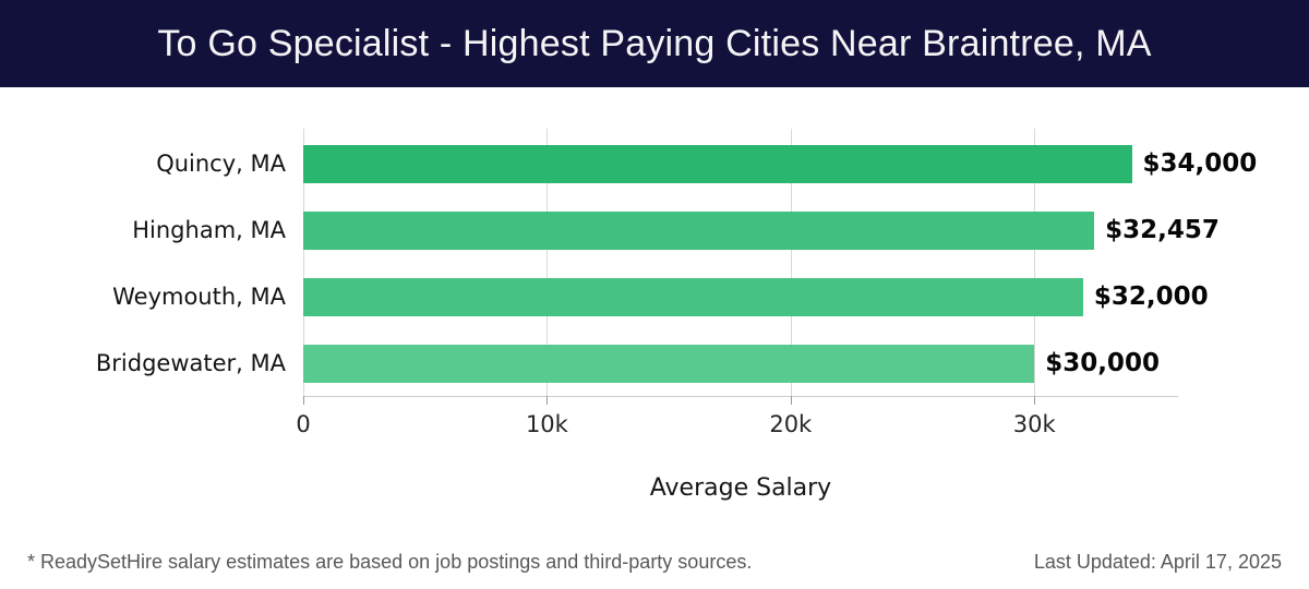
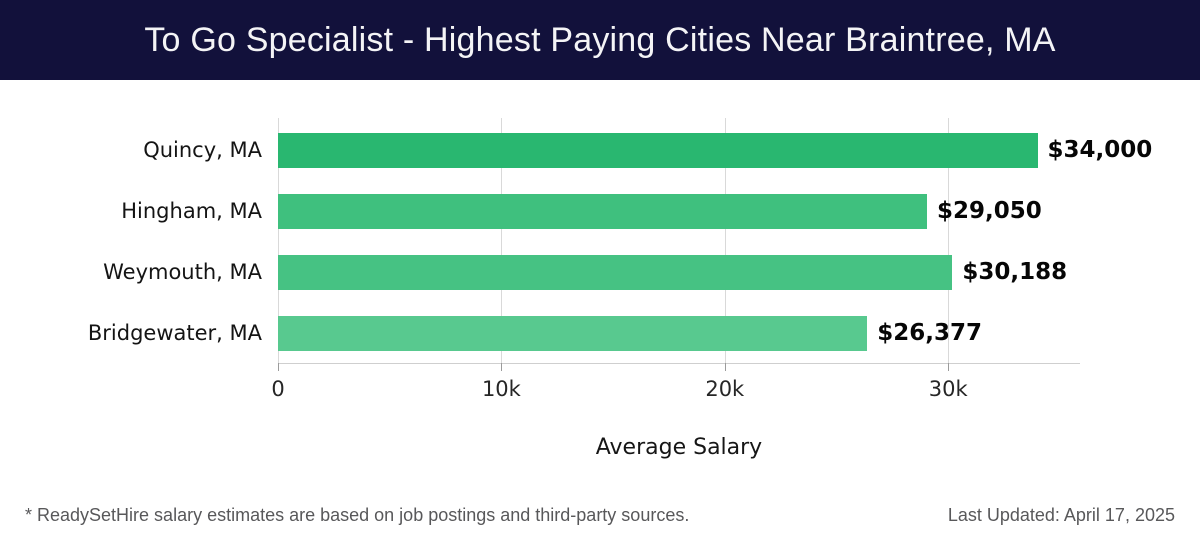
Hingham, MA: $32,457 -> $29,050
Weymouth, MA: $32,000 -> $30,188
Bridgewater, MA: $30,000 -> $26,377
